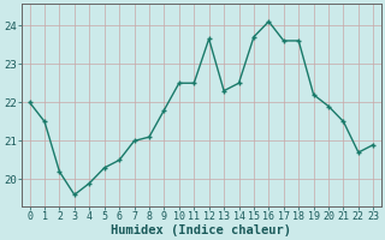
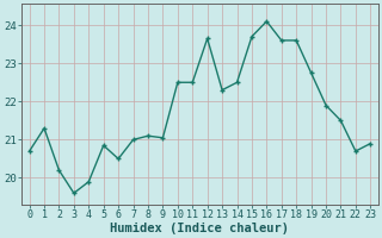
0: 22.00 -> 20.70
1: 21.50 -> 21.30
5: 20.30 -> 20.85
9: 21.80 -> 21.05
19: 22.20 -> 22.75
